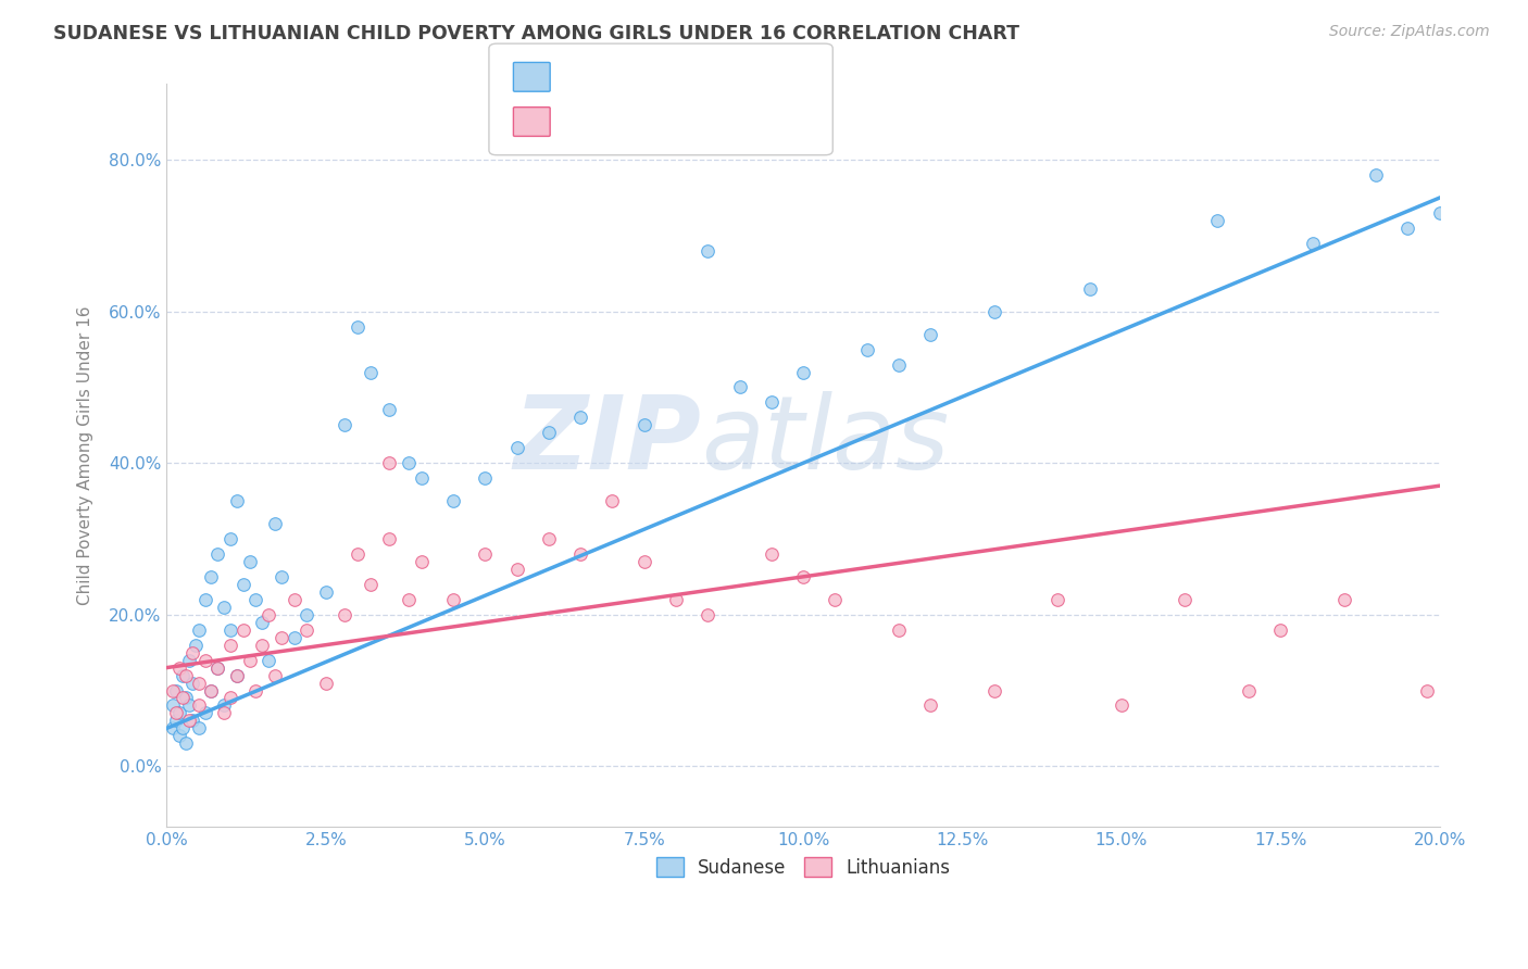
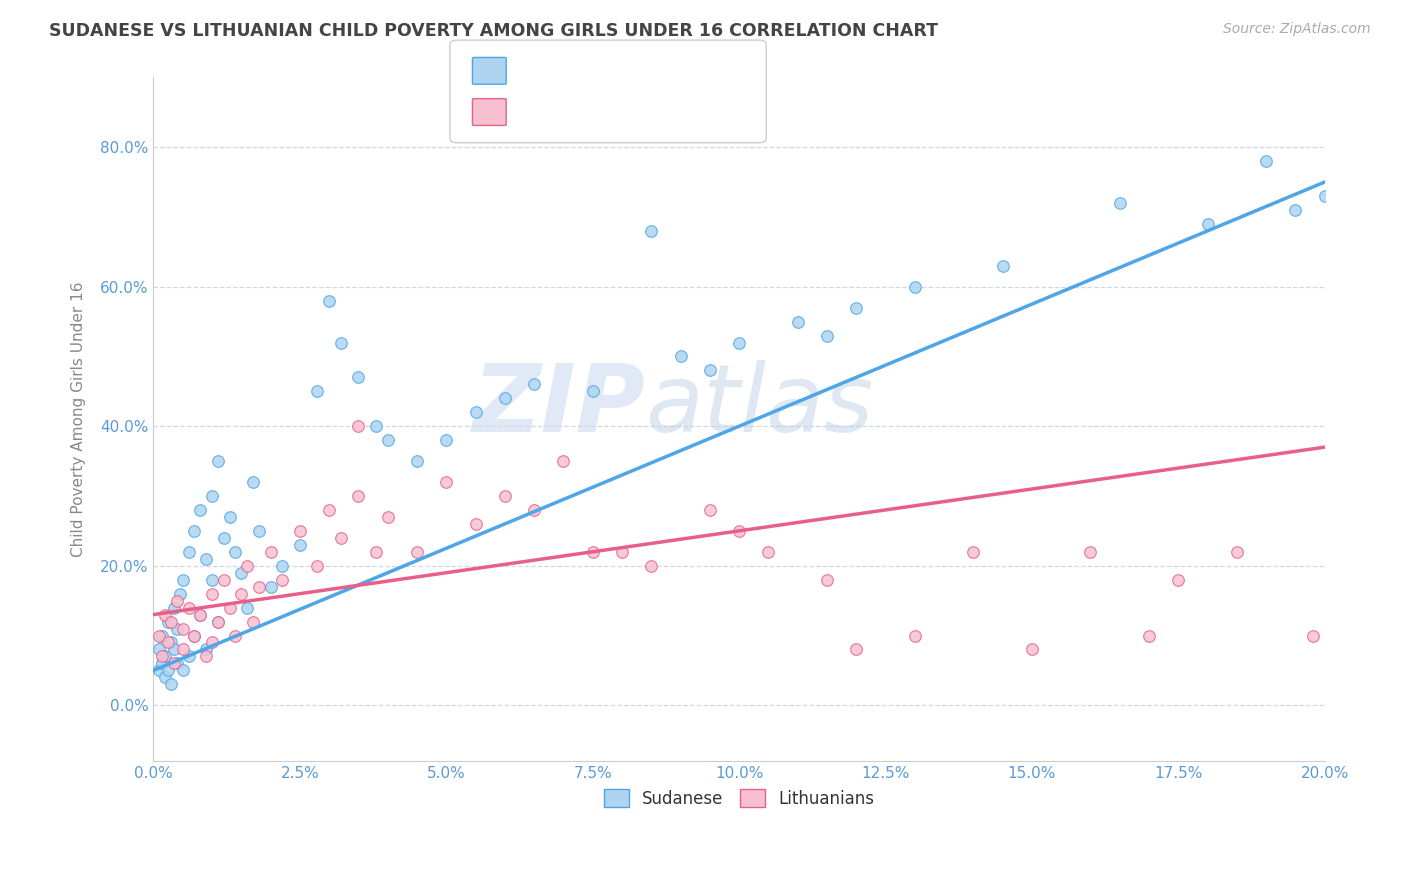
Lithuanians/2.5%: 11% -> 25%
Lithuanians/5.0%: 28% -> 32%
Lithuanians/7.5%: 27% -> 22%
